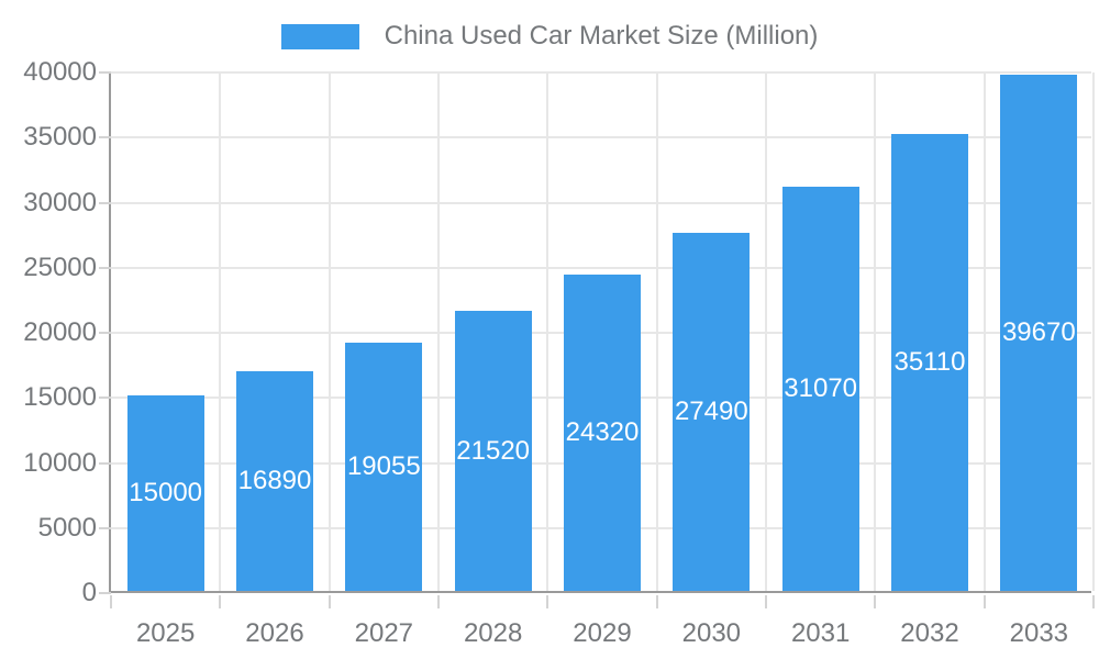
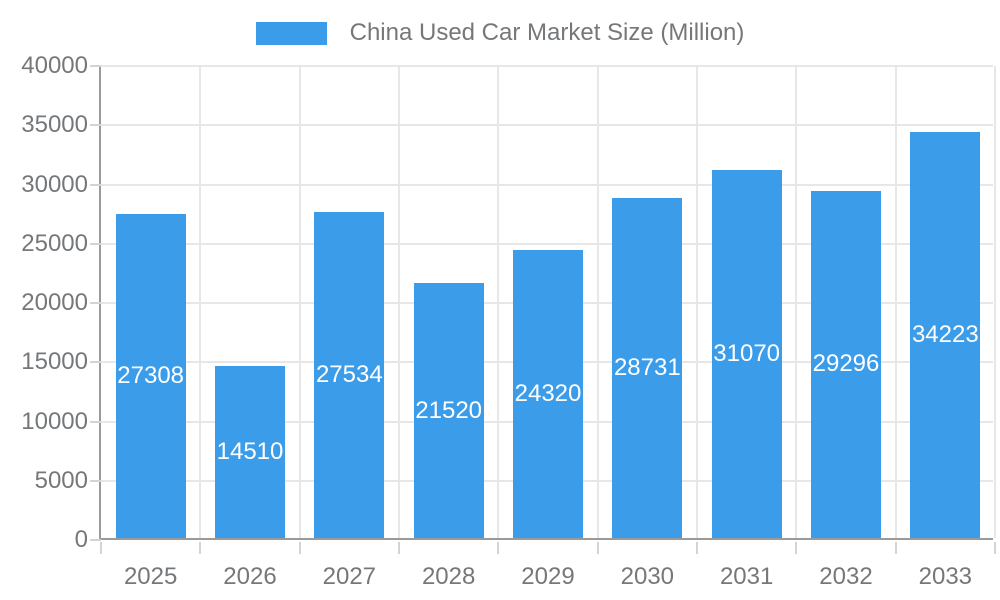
2025: 15000 -> 27308
2026: 16890 -> 14510
2027: 19055 -> 27534
2030: 27490 -> 28731
2032: 35110 -> 29296
2033: 39670 -> 34223
